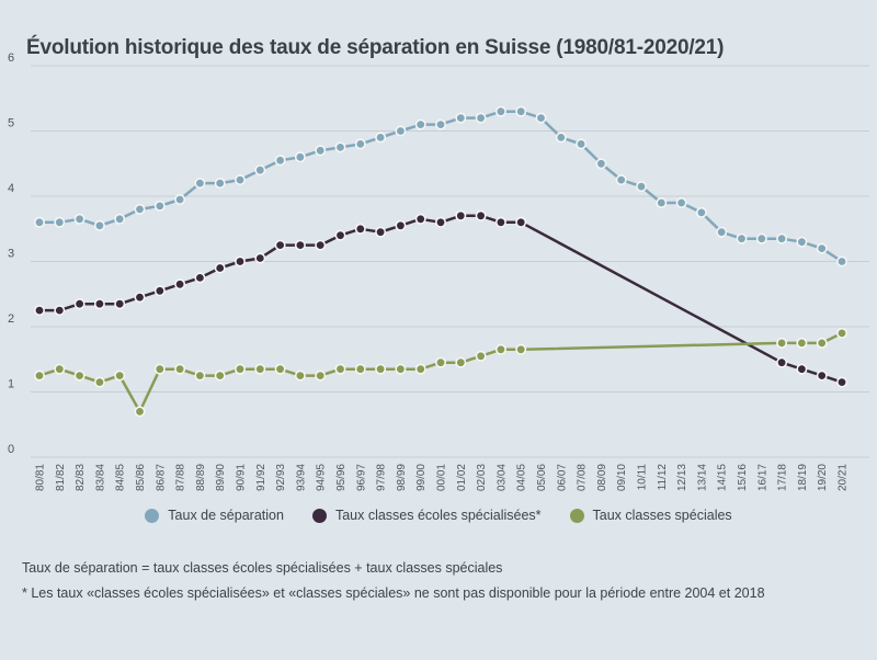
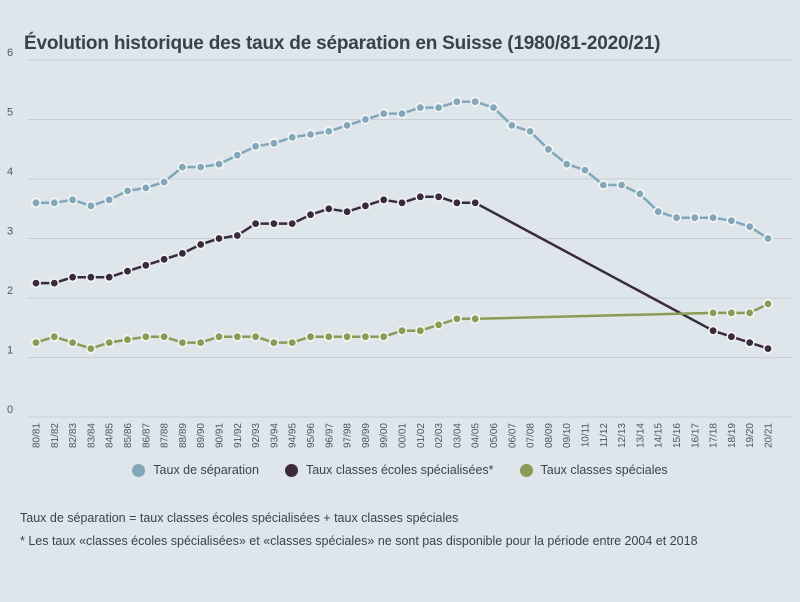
Taux classes spéciales/85/86: 0.7 -> 1.3
